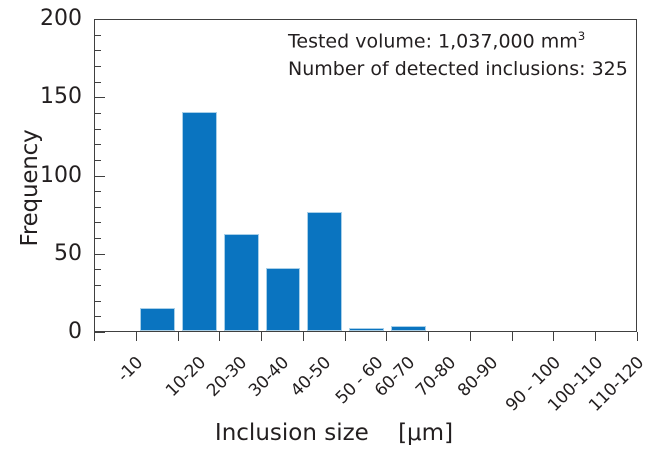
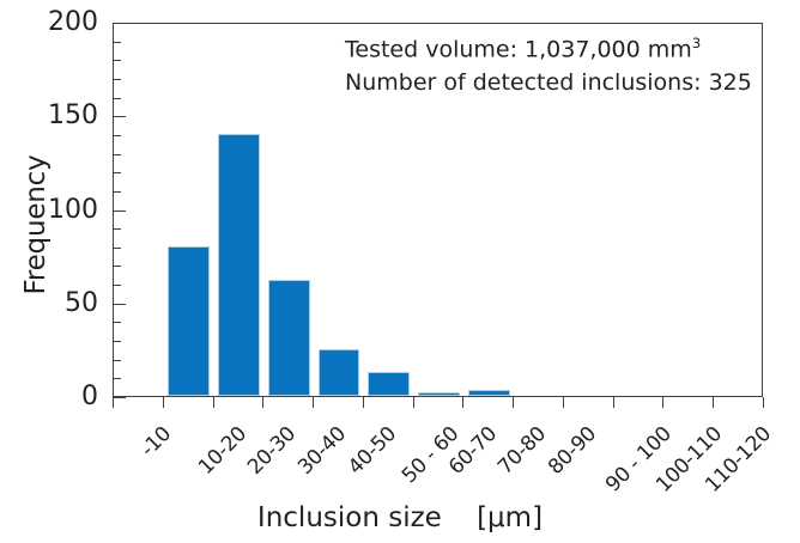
10-20: 15 -> 80
40-50: 40 -> 25
50 - 60: 76 -> 13
